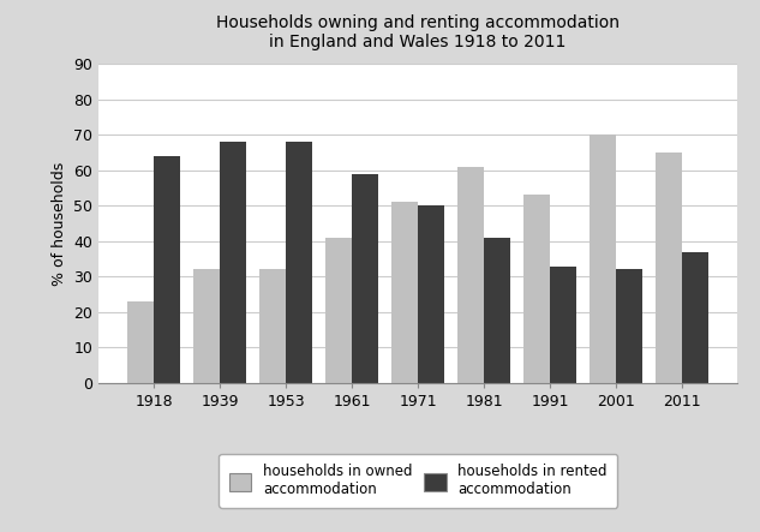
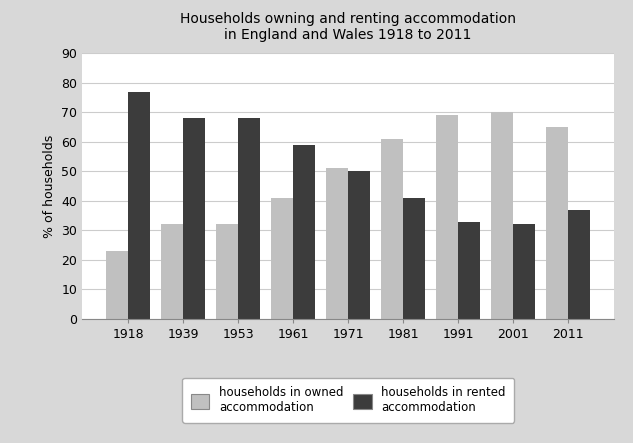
households in rented accommodation/1918: 64 -> 77
households in owned accommodation/1991: 53 -> 69
